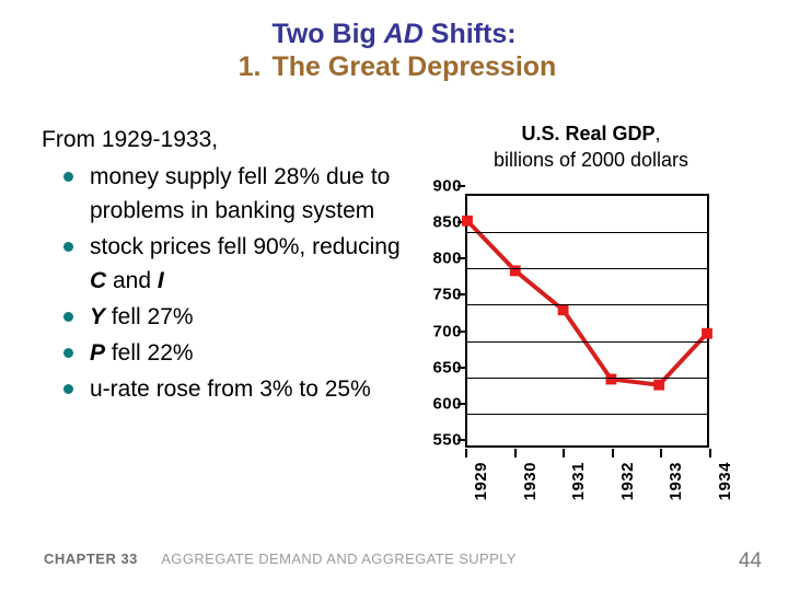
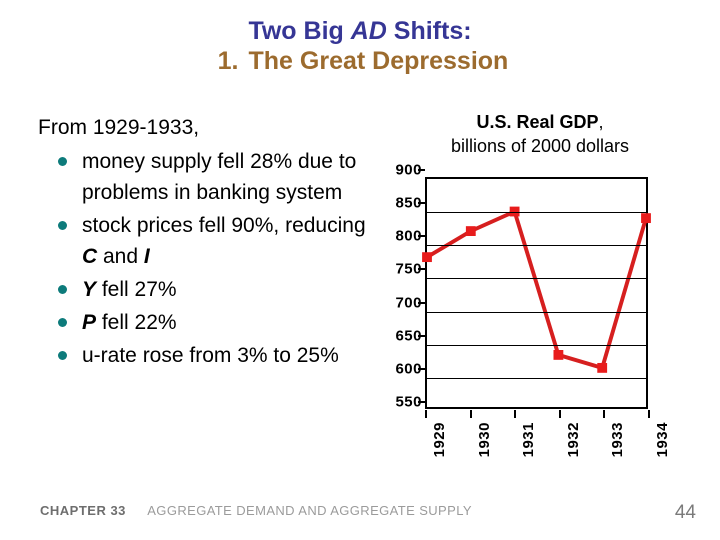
1929: 860 -> 780
1930: 800 -> 820
1931: 740 -> 850
1932: 640 -> 630
1933: 640 -> 610
1934: 710 -> 840
